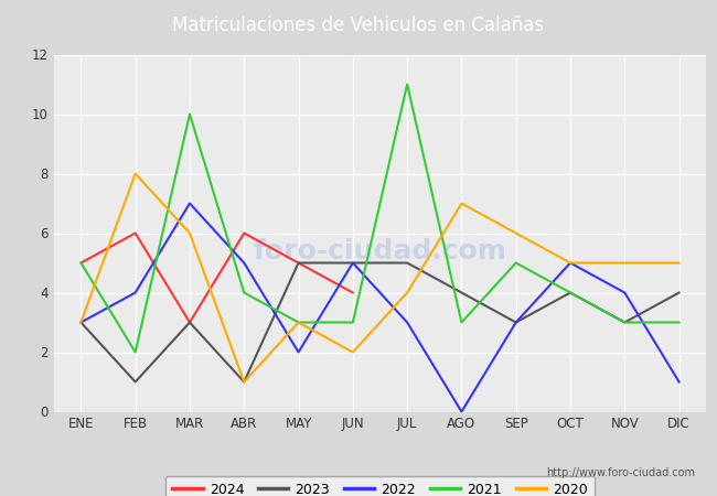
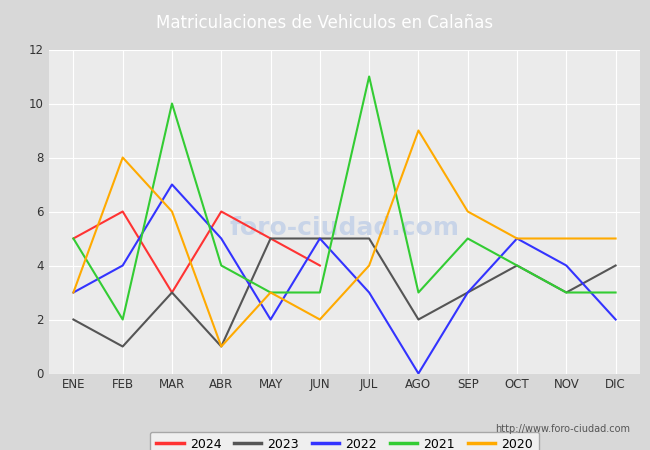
2023/ENE: 3 -> 2
2023/AGO: 4 -> 2
2020/AGO: 7 -> 9
2022/DIC: 1 -> 2
